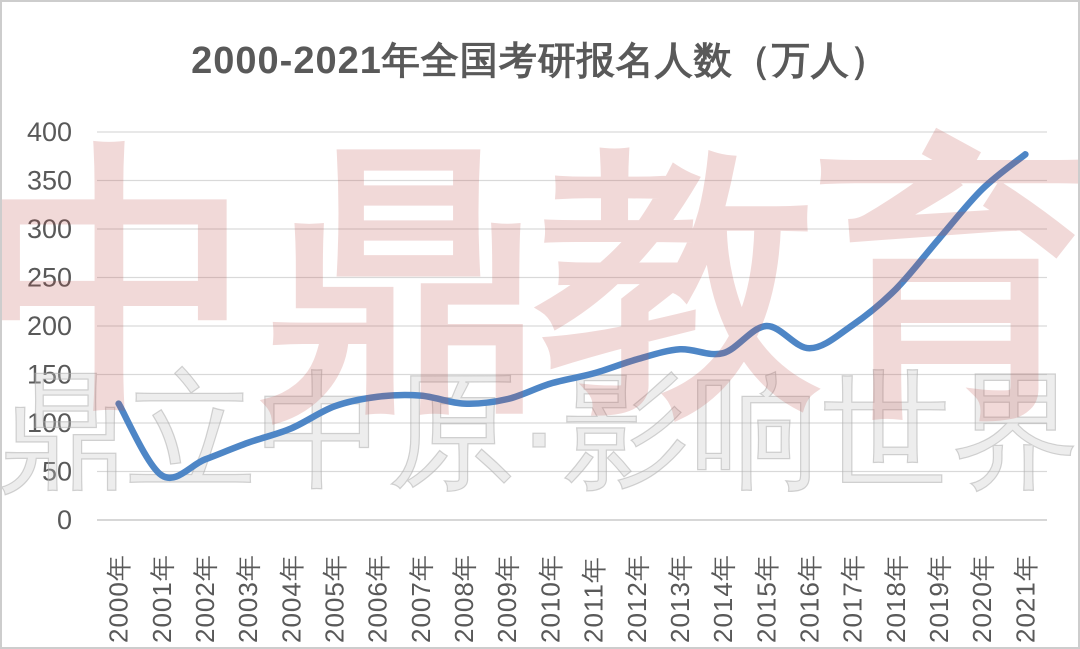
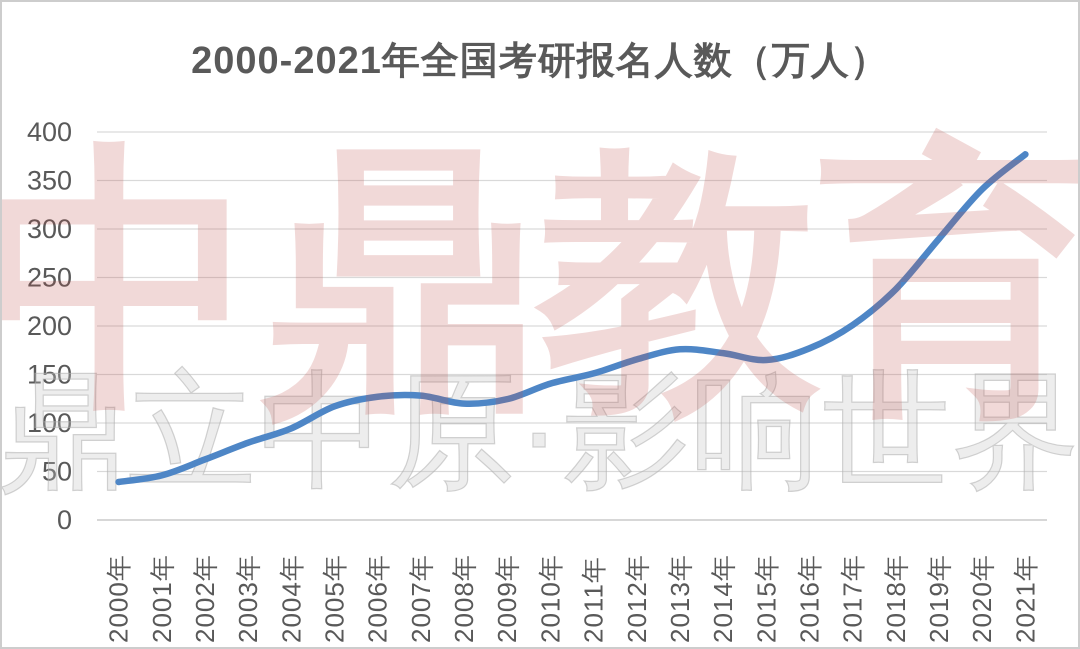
2000年: 120 -> 40
2015年: 200 -> 160
